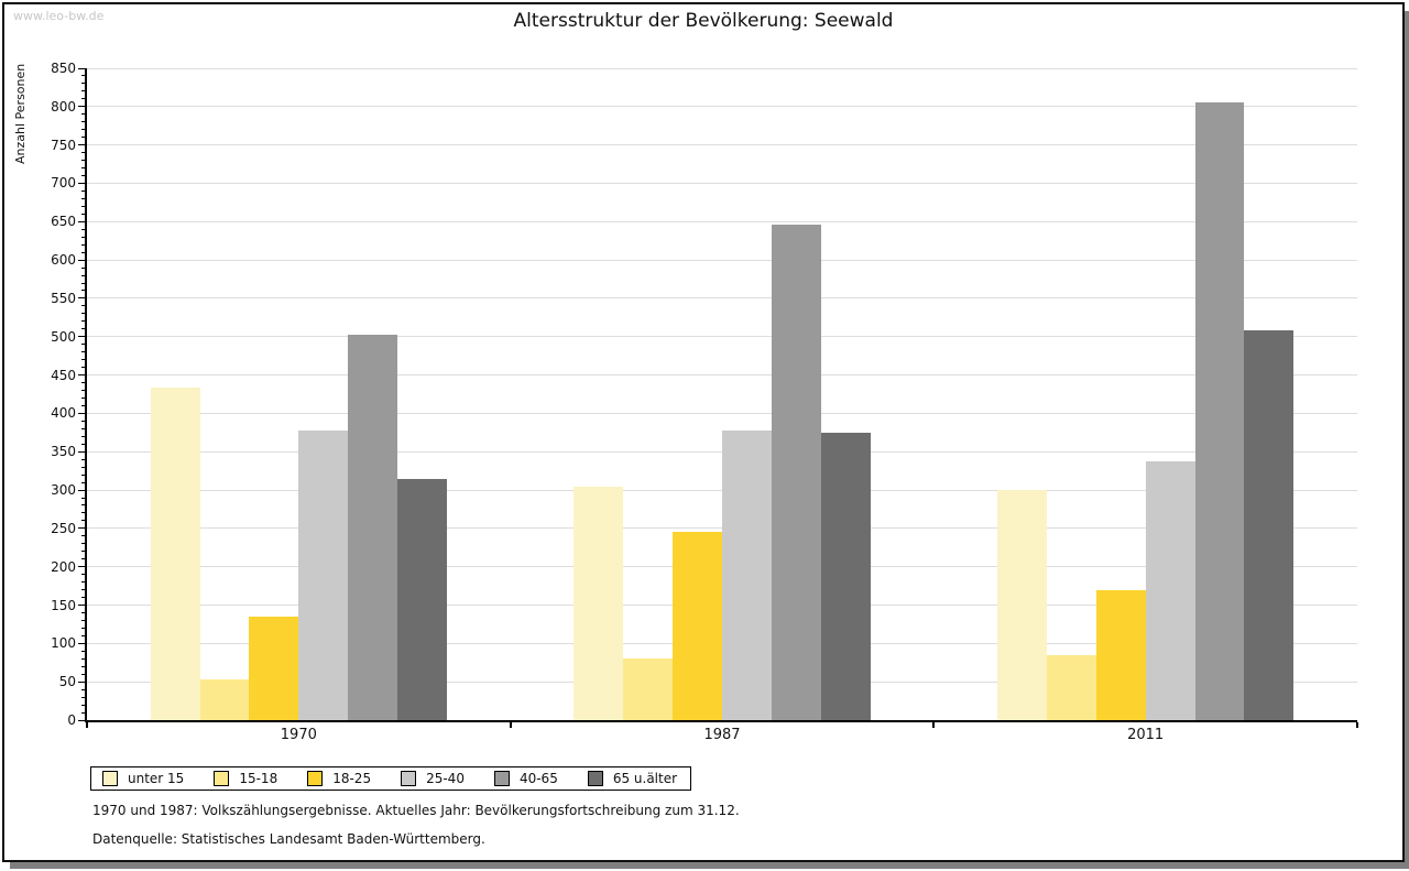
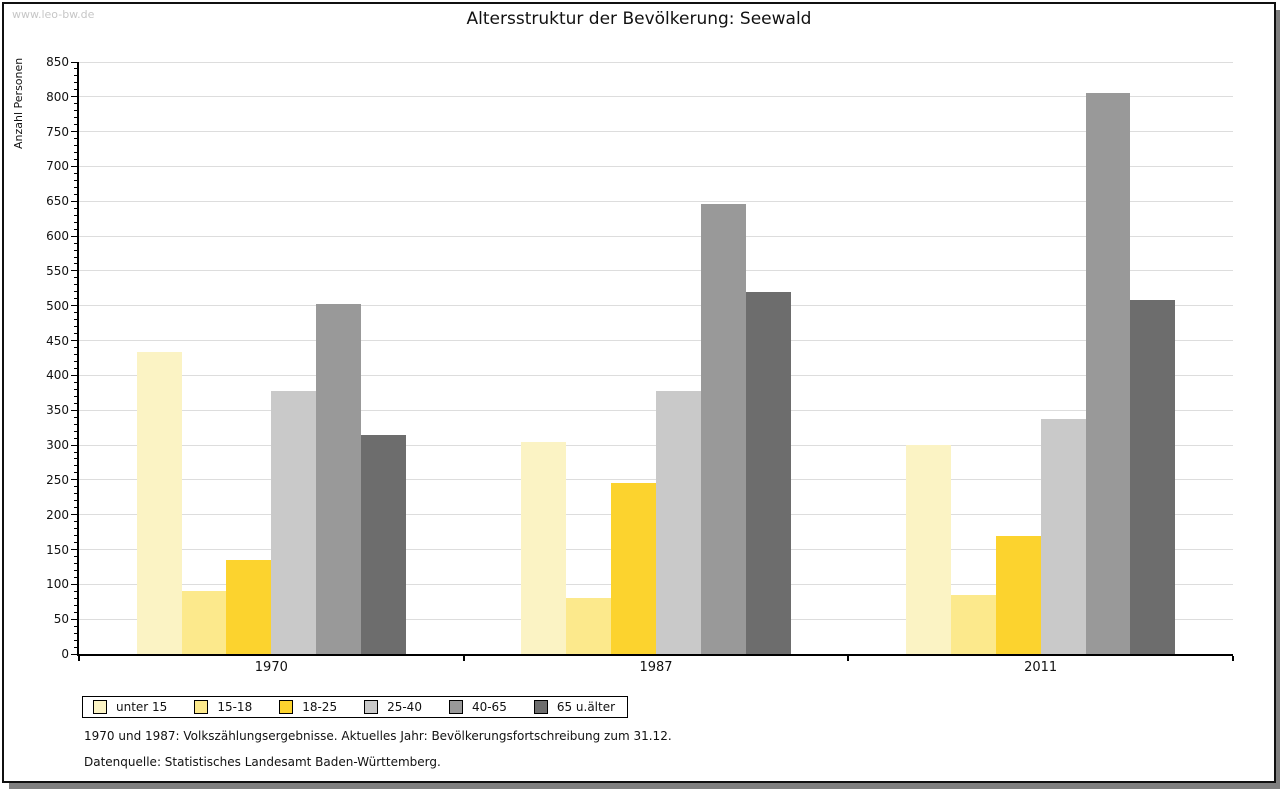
15-18/1970: 50 -> 90
65 u.älter/1987: 380 -> 520
